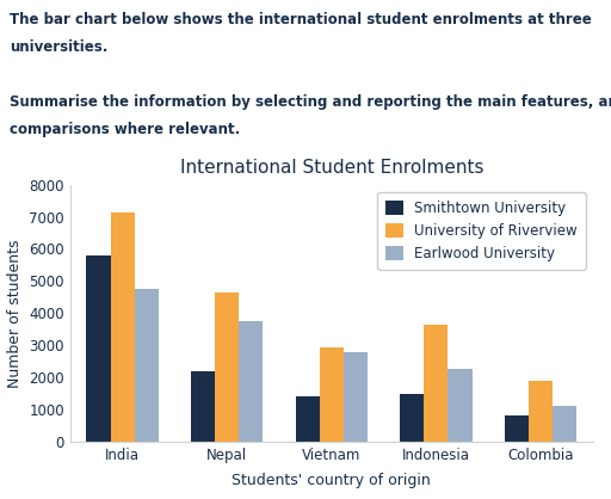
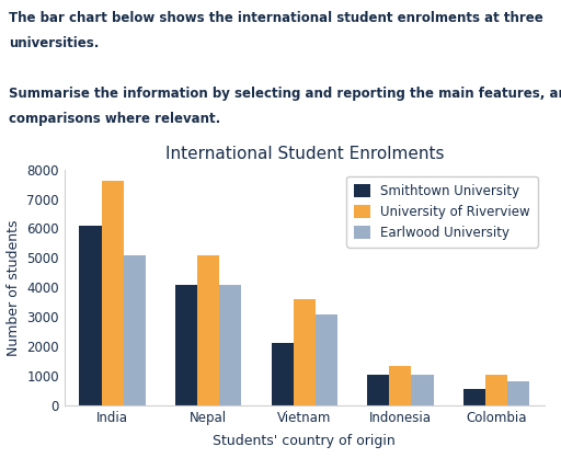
Smithtown University/India: 5800 -> 6100
University of Riverview/India: 7150 -> 7600
Earlwood University/India: 4750 -> 5100
Smithtown University/Nepal: 2200 -> 4100
University of Riverview/Nepal: 4650 -> 5100
Earlwood University/Nepal: 3750 -> 4100
Smithtown University/Vietnam: 1400 -> 2100
University of Riverview/Vietnam: 2950 -> 3600
Earlwood University/Vietnam: 2800 -> 3100
Smithtown University/Indonesia: 1500 -> 1050
University of Riverview/Indonesia: 3650 -> 1350
Earlwood University/Indonesia: 2250 -> 1050
Smithtown University/Colombia: 800 -> 550
University of Riverview/Colombia: 1900 -> 1050
Earlwood University/Colombia: 1100 -> 800
